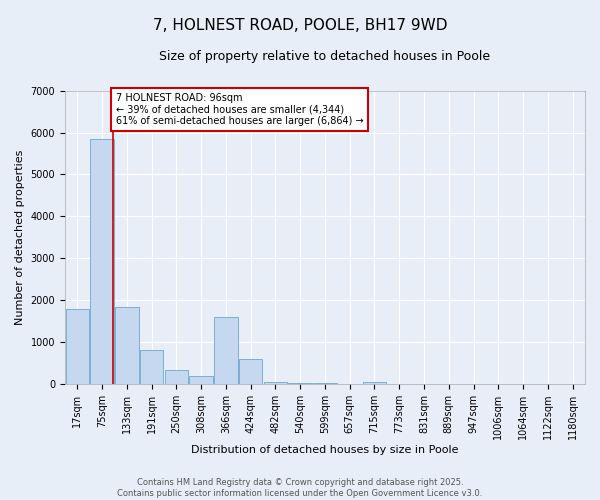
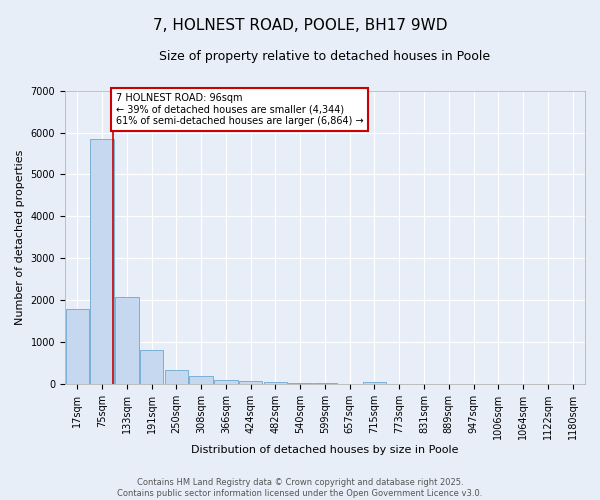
133sqm: 1850 -> 2080
366sqm: 1600 -> 110
424sqm: 600 -> 80
